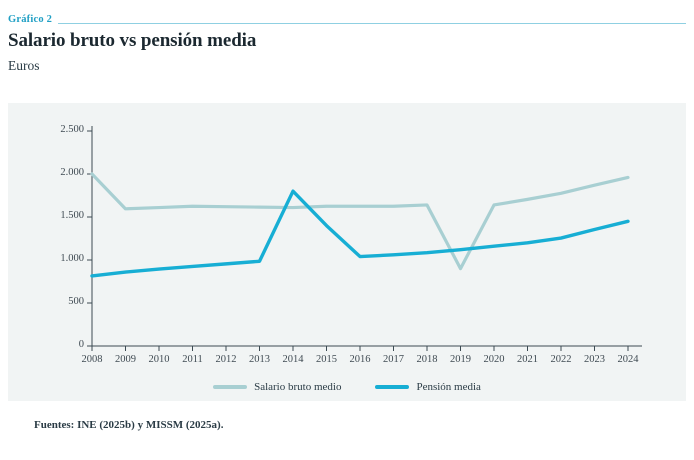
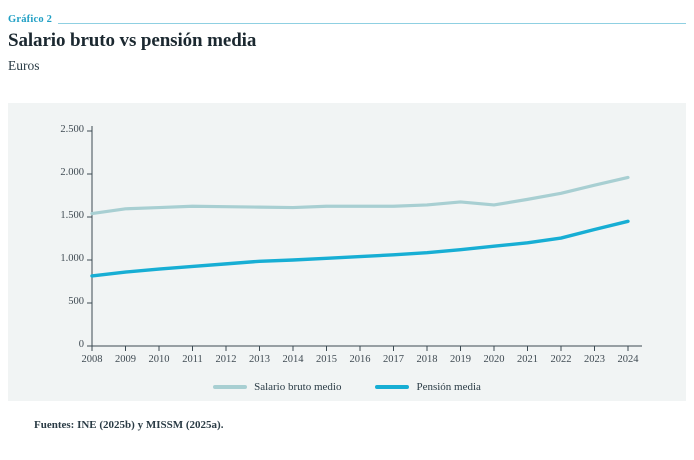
Salario bruto medio/2008: 2000 -> 1500
Pensión media/2014: 1800 -> 1000
Pensión media/2015: 1400 -> 1000
Salario bruto medio/2019: 900 -> 1700
